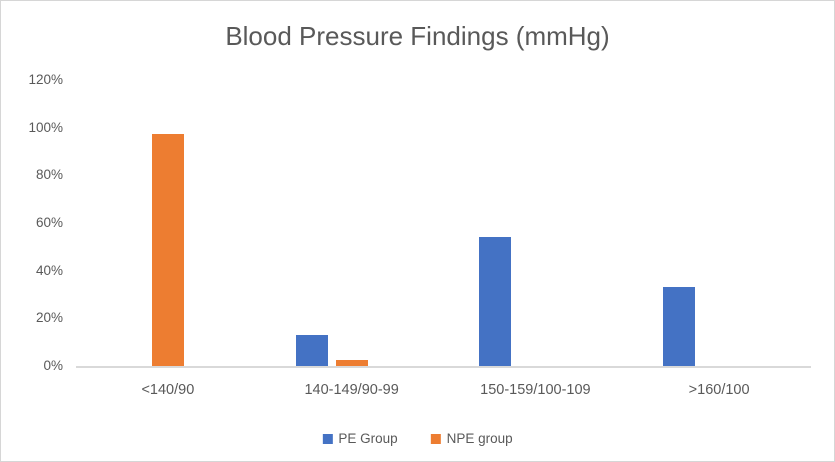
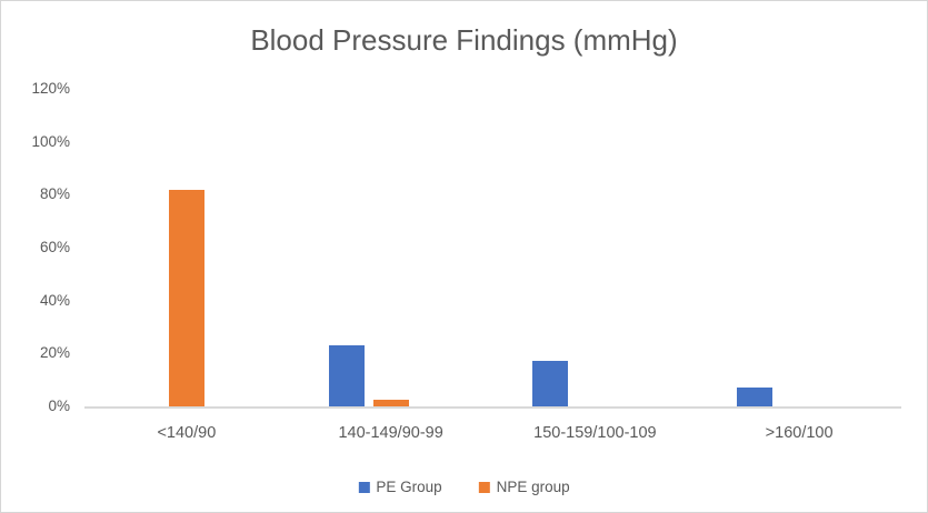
NPE group/<140/90: 98% -> 82%
PE Group/140-149/90-99: 13% -> 23%
PE Group/150-159/100-109: 54% -> 17%
PE Group/>160/100: 33% -> 7%
